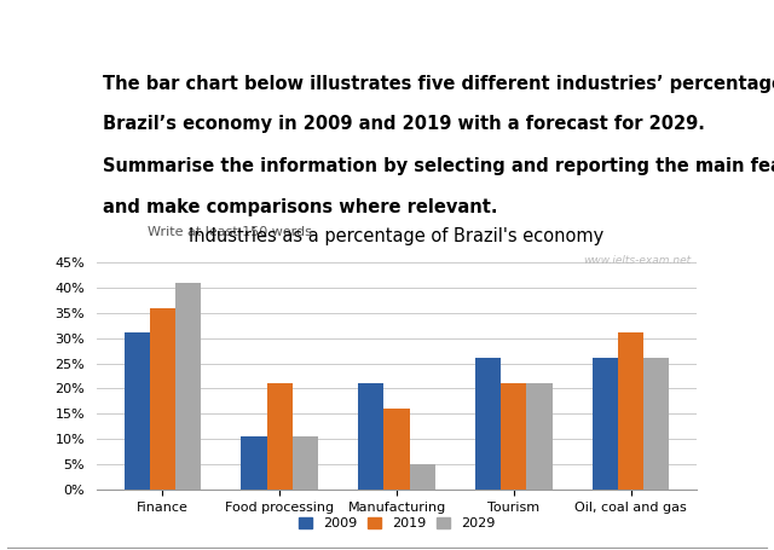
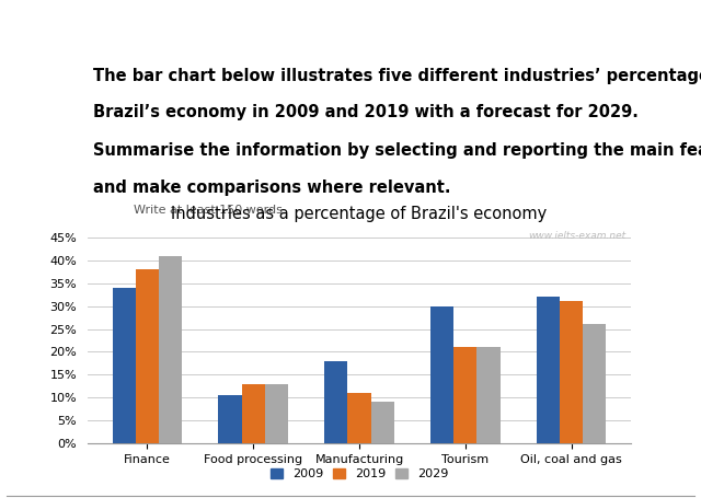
2009/Finance: 31.0% -> 34.0%
2019/Finance: 36% -> 38%
2019/Food processing: 21% -> 13%
2029/Food processing: 10.5% -> 13.0%
2009/Manufacturing: 21.0% -> 18.0%
2019/Manufacturing: 16% -> 11%
2029/Manufacturing: 5.0% -> 9.0%
2009/Tourism: 26.0% -> 30.0%
2009/Oil, coal and gas: 26.0% -> 32.0%
